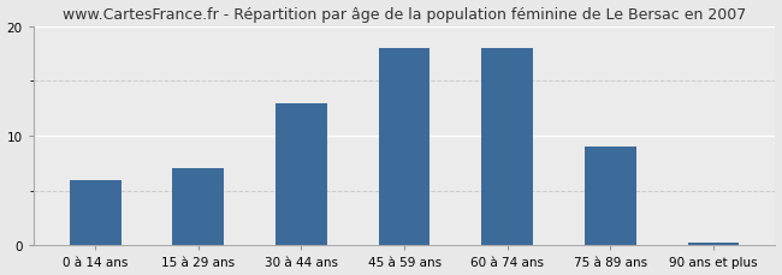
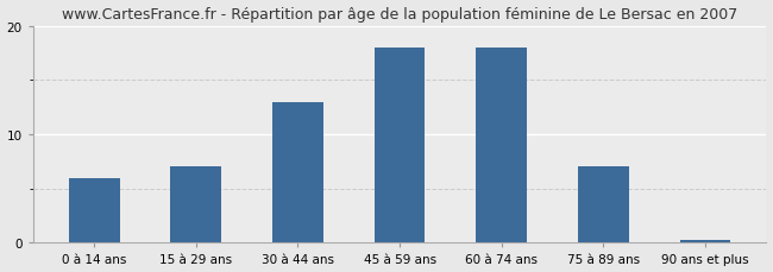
75 à 89 ans: 9.0 -> 7.0
